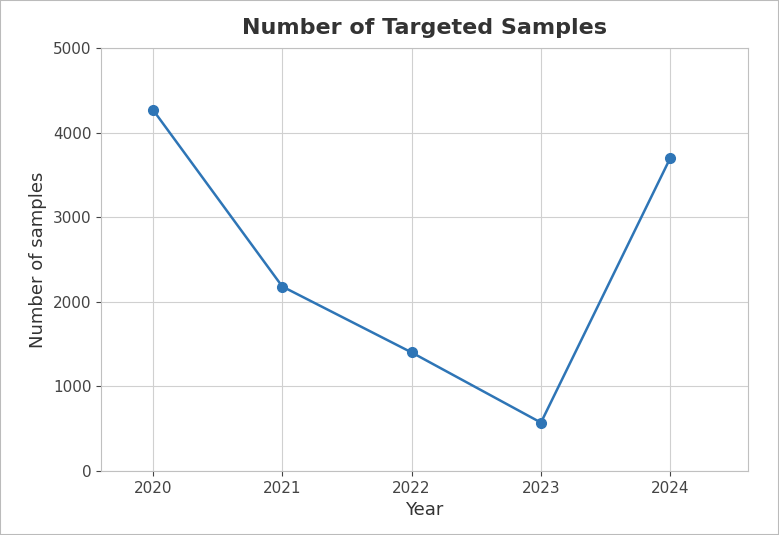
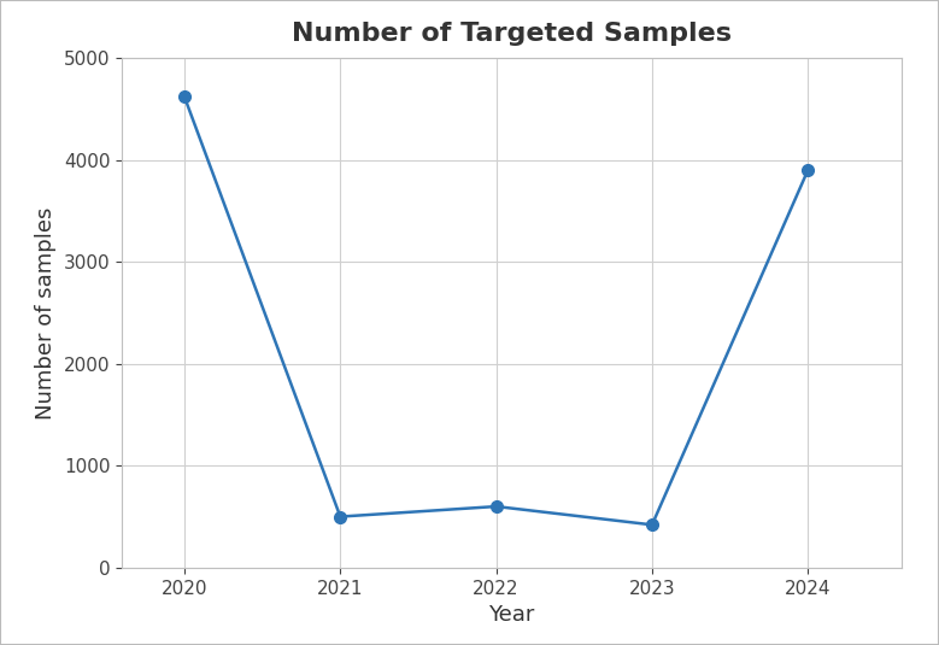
2020: 4270 -> 4620
2021: 2180 -> 500
2022: 1400 -> 600
2023: 570 -> 420
2024: 3700 -> 3900
